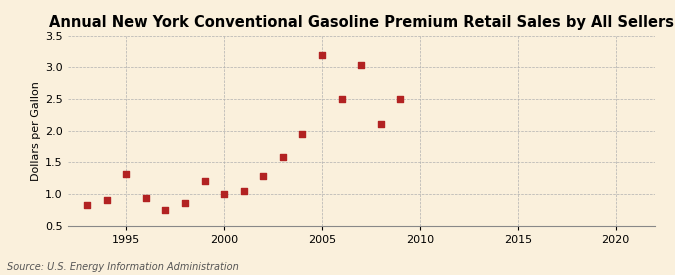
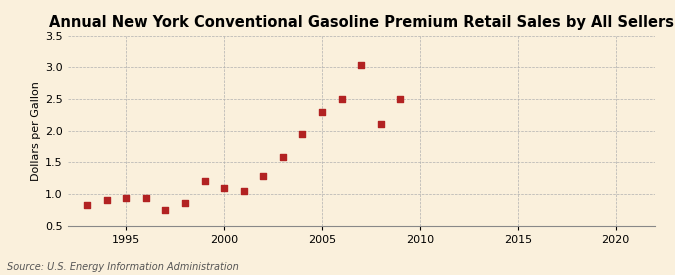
1995: 1.32 -> 0.93
2000: 1.00 -> 1.10
2005: 3.20 -> 2.30
